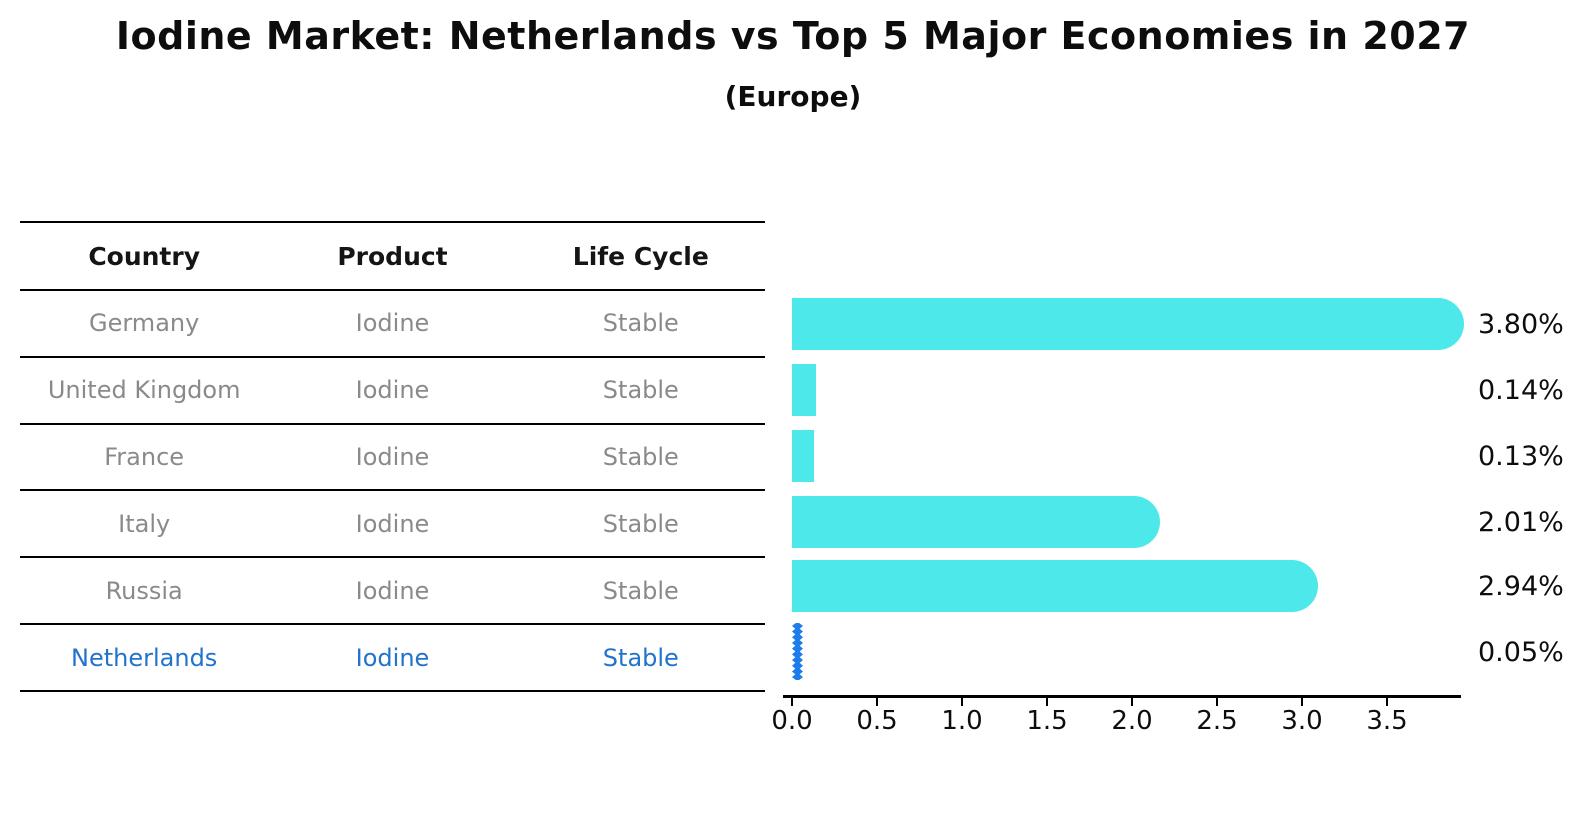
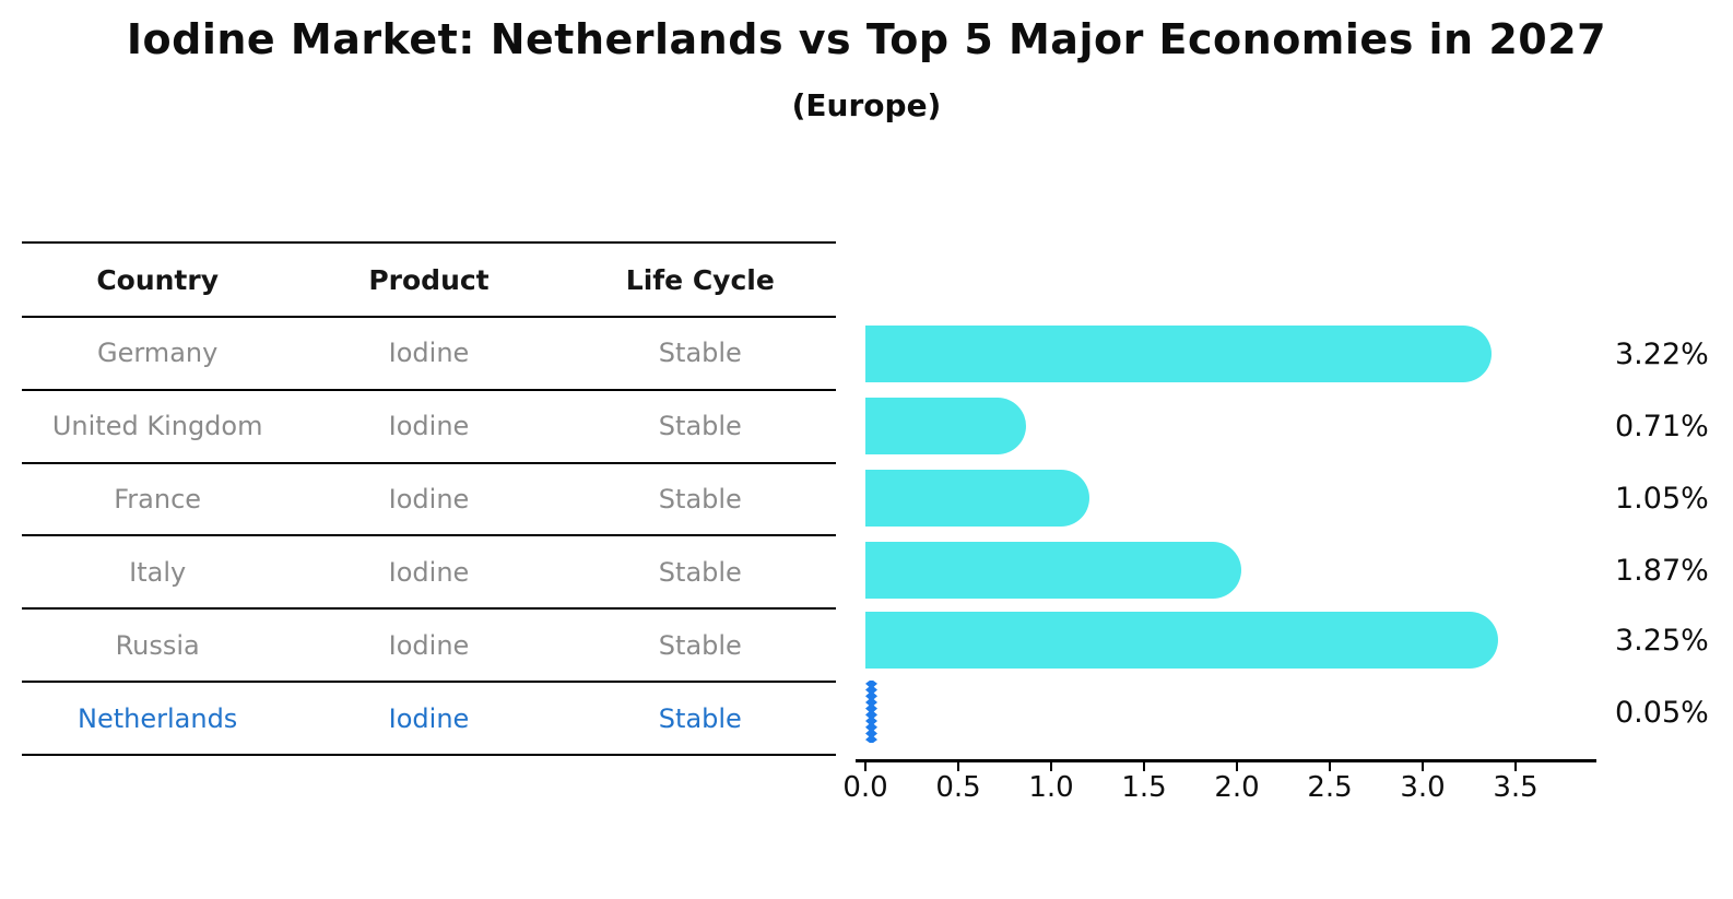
Germany: 3.80% -> 3.22%
United Kingdom: 0.14% -> 0.71%
France: 0.13% -> 1.05%
Italy: 2.01% -> 1.87%
Russia: 2.94% -> 3.25%
